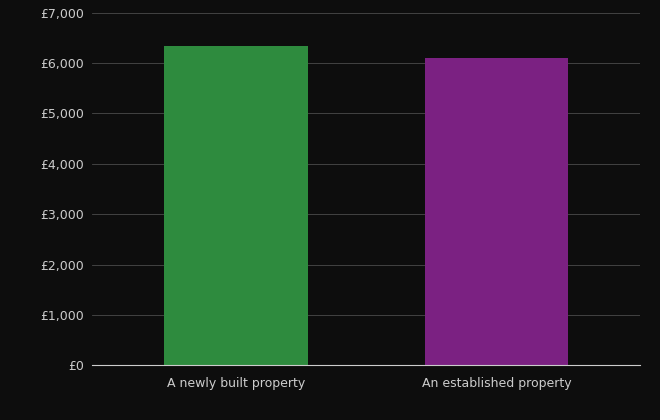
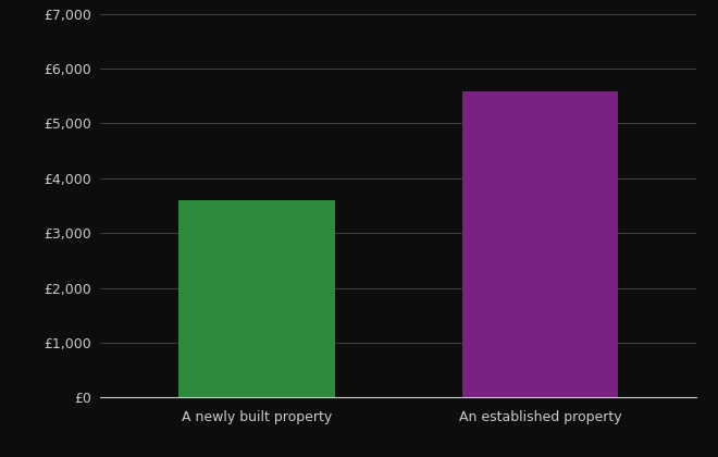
A newly built property: £6,340 -> £3,600
An established property: £6,100 -> £5,580
